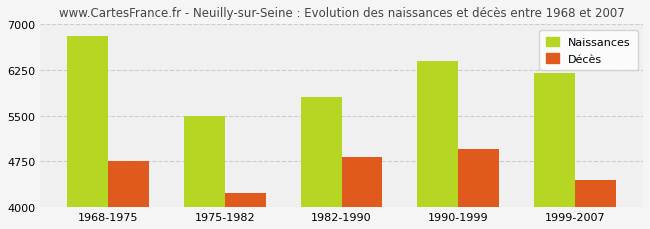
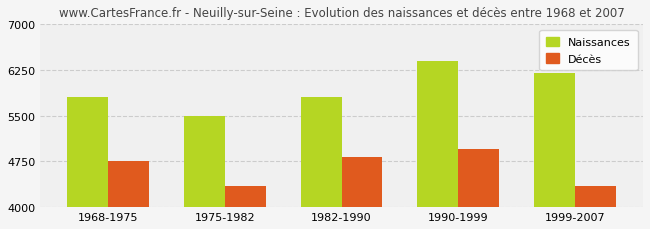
Naissances/1968-1975: 6800 -> 5800
Décès/1975-1982: 4240 -> 4350
Décès/1999-2007: 4440 -> 4350
